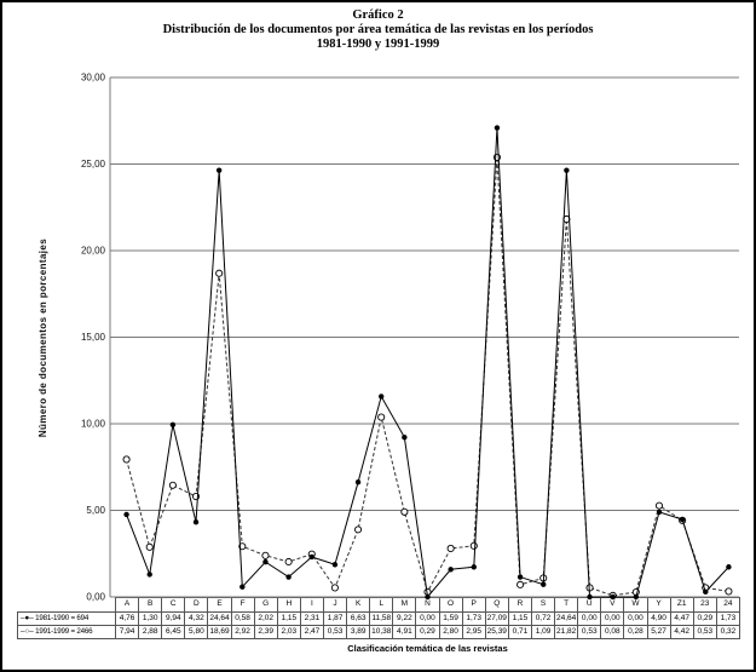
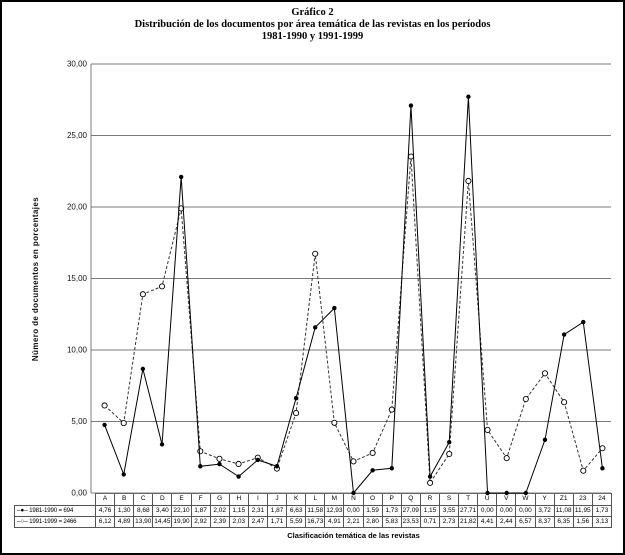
1991-1999 = 2466/A: 7,94 -> 6,12
1991-1999 = 2466/B: 2,88 -> 4,89
1981-1990 = 694/C: 9,94 -> 8,68
1991-1999 = 2466/C: 6,45 -> 13,90
1981-1990 = 694/D: 4,32 -> 3,40
1991-1999 = 2466/D: 5,80 -> 14,45
1981-1990 = 694/E: 24,64 -> 22,10
1991-1999 = 2466/E: 18,69 -> 19,90
1981-1990 = 694/F: 0,58 -> 1,87
1991-1999 = 2466/J: 0,53 -> 1,71
1991-1999 = 2466/K: 3,89 -> 5,59
1991-1999 = 2466/L: 10,38 -> 16,73
1981-1990 = 694/M: 9,22 -> 12,93
1991-1999 = 2466/N: 0,29 -> 2,21
1991-1999 = 2466/P: 2,95 -> 5,83
1991-1999 = 2466/Q: 25,39 -> 23,53
1981-1990 = 694/S: 0,72 -> 3,55
1991-1999 = 2466/S: 1,09 -> 2,73
1981-1990 = 694/T: 24,64 -> 27,71
1991-1999 = 2466/U: 0,53 -> 4,41
1991-1999 = 2466/V: 0,08 -> 2,44
1991-1999 = 2466/W: 0,28 -> 6,57
1981-1990 = 694/Y: 4,90 -> 3,72
1991-1999 = 2466/Y: 5,27 -> 8,37
1981-1990 = 694/Z1: 4,47 -> 11,08
1991-1999 = 2466/Z1: 4,42 -> 6,35
1981-1990 = 694/23: 0,29 -> 11,95
1991-1999 = 2466/23: 0,53 -> 1,56
1991-1999 = 2466/24: 0,32 -> 3,13
